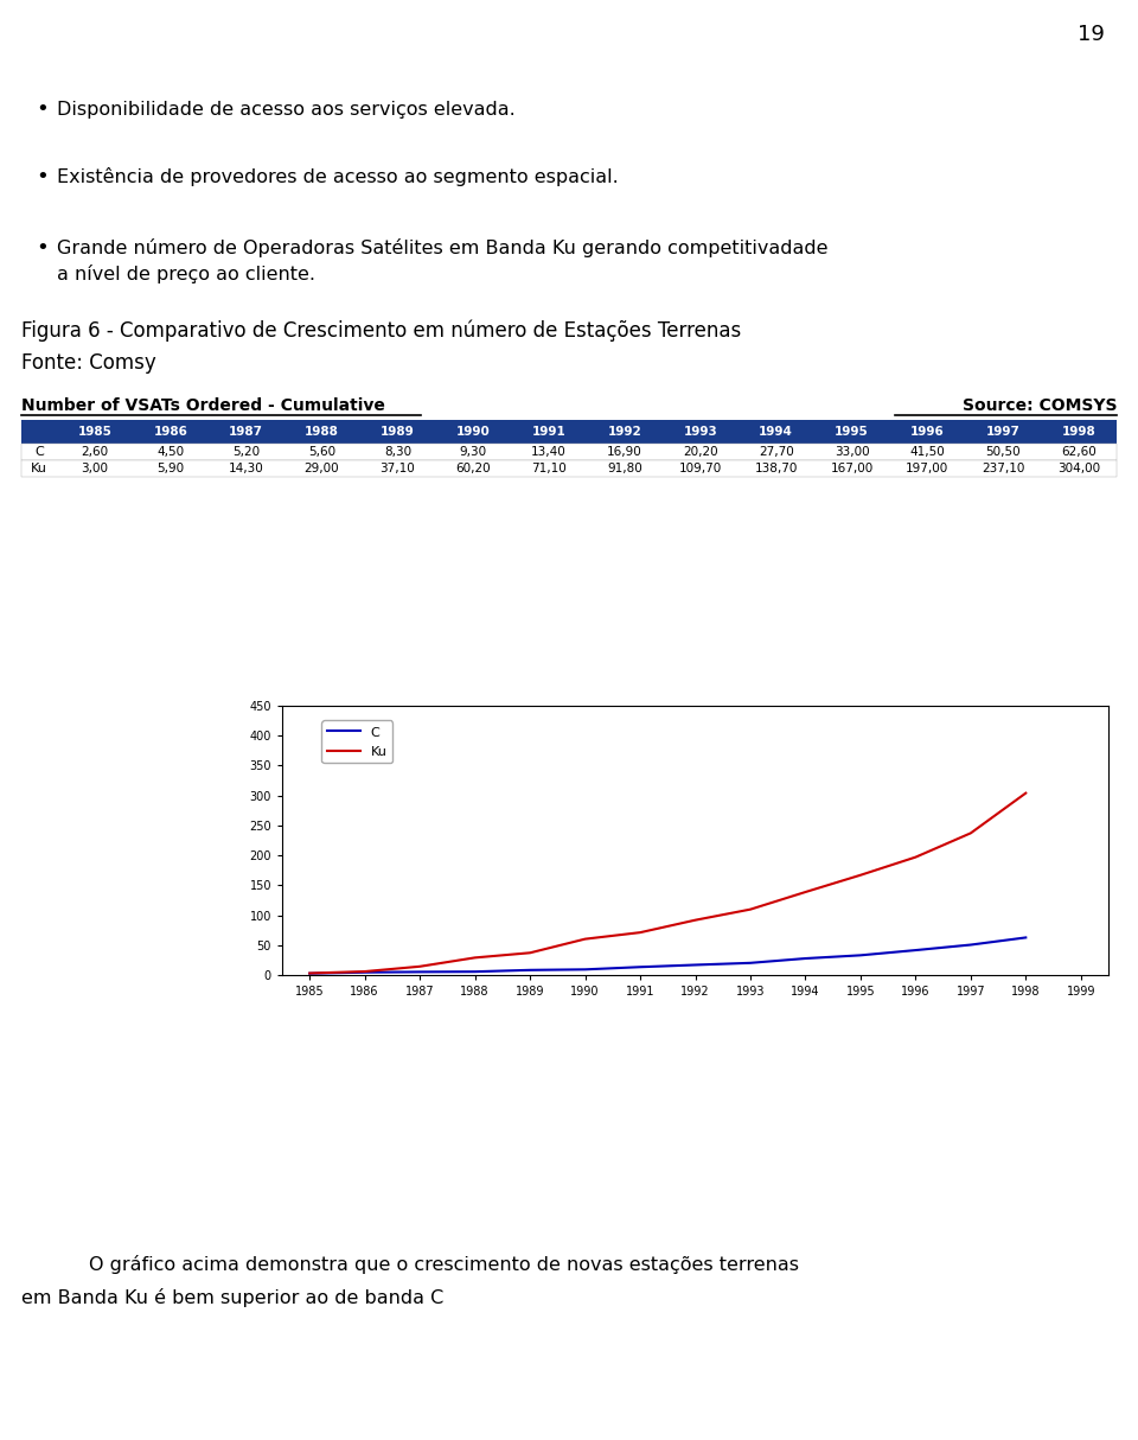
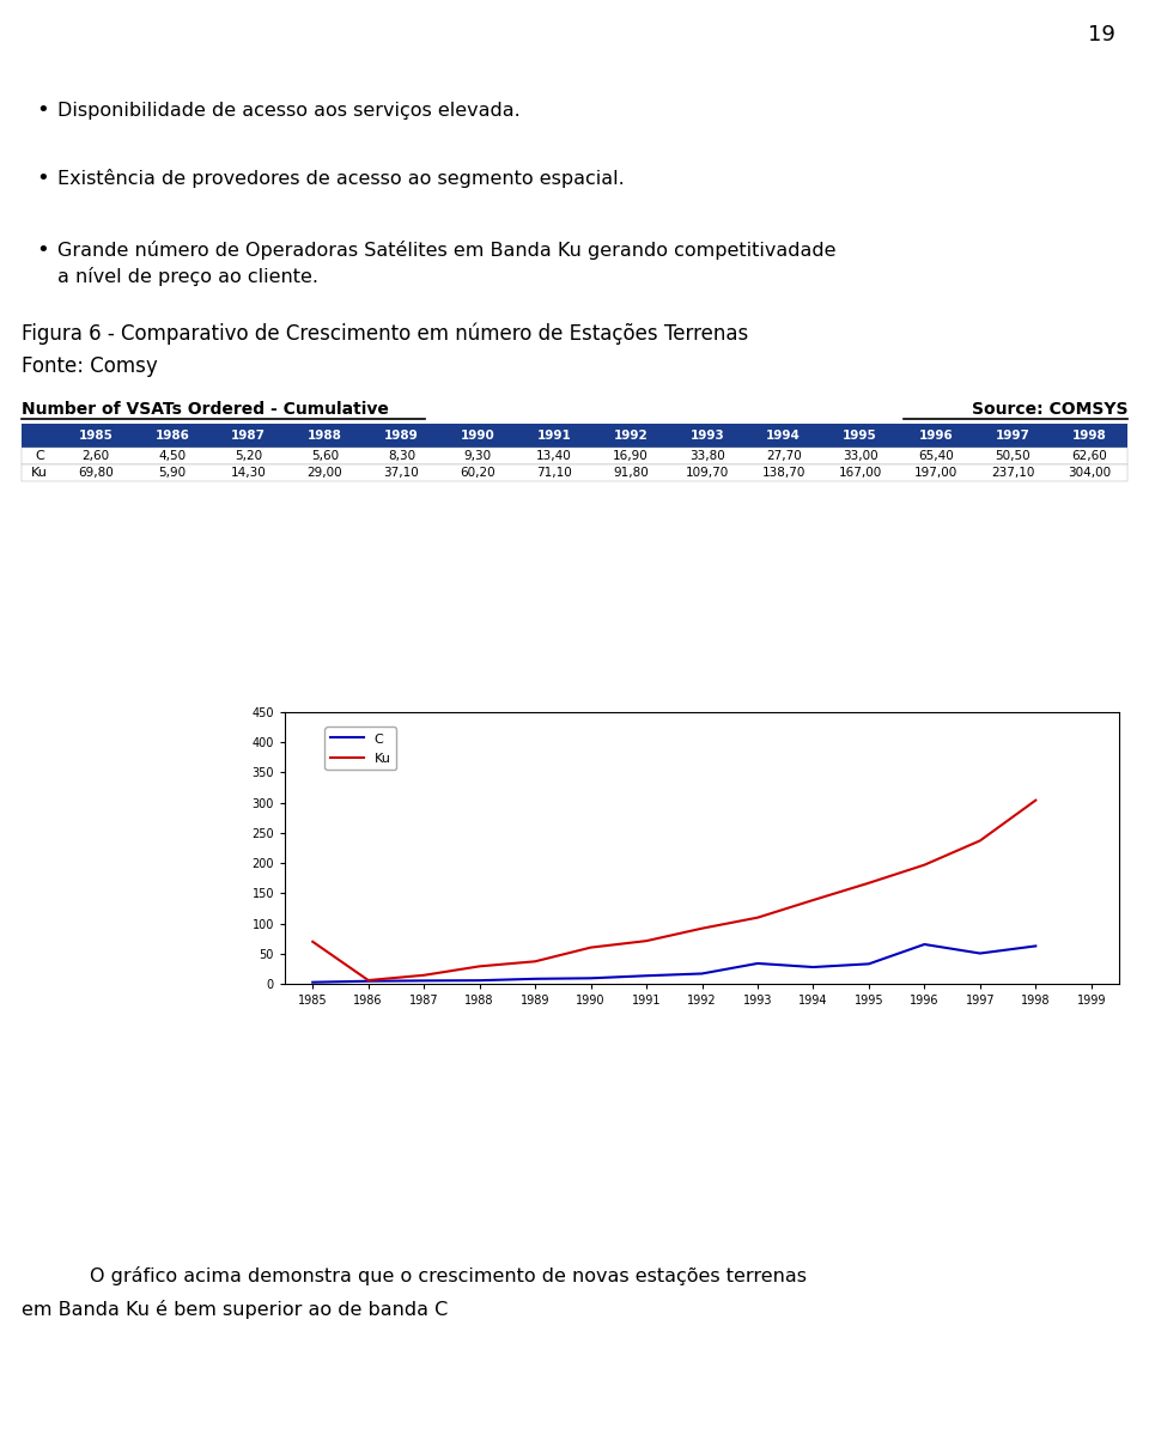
Ku/1985: 3,00 -> 69,80
C/1993: 20,20 -> 33,80
C/1996: 41,50 -> 65,40
